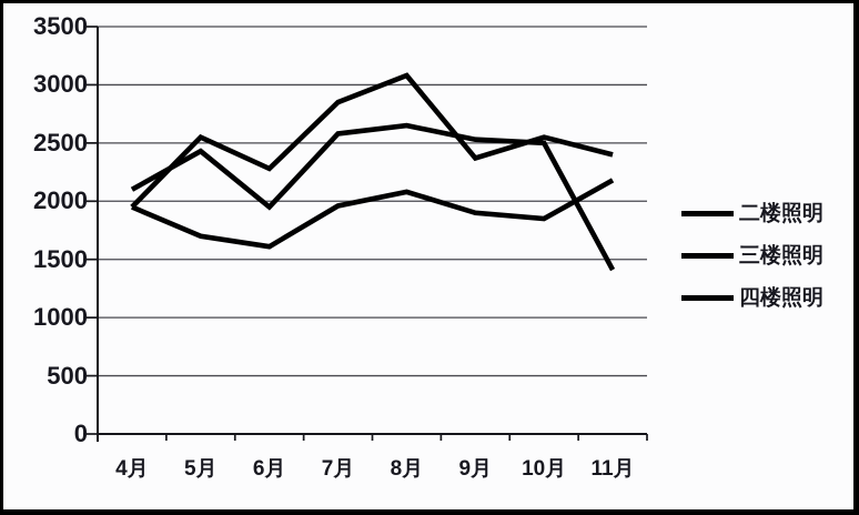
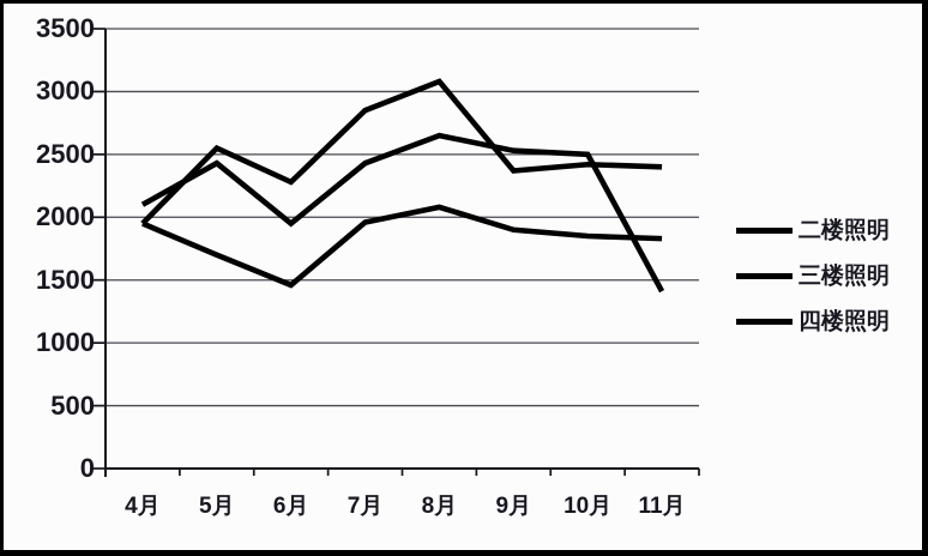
三楼照明/6月: 1610 -> 1460
二楼照明/7月: 2580 -> 2430
四楼照明/10月: 2550 -> 2420
三楼照明/11月: 2180 -> 1830
